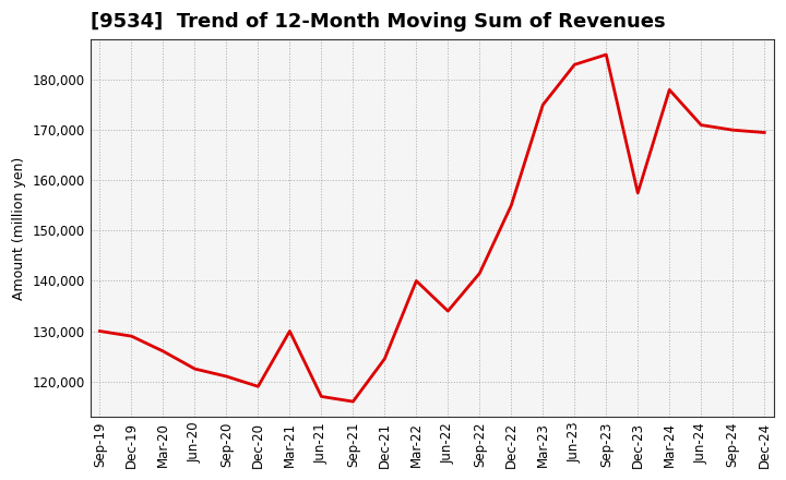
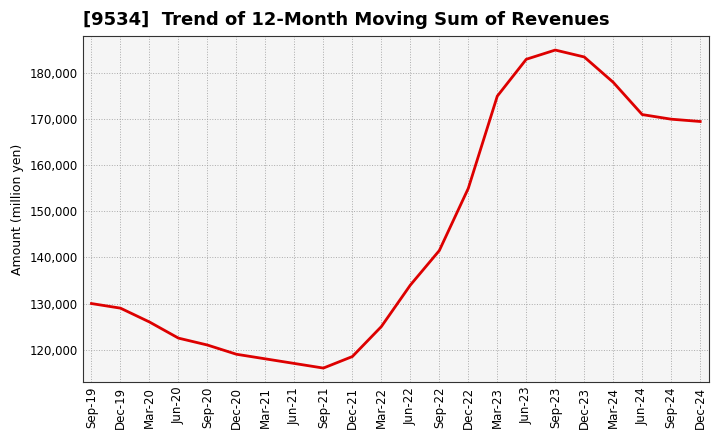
Mar-21: 130,000 -> 118,000
Dec-21: 124,500 -> 118,500
Mar-22: 140,000 -> 125,000
Dec-23: 157,500 -> 183,500
